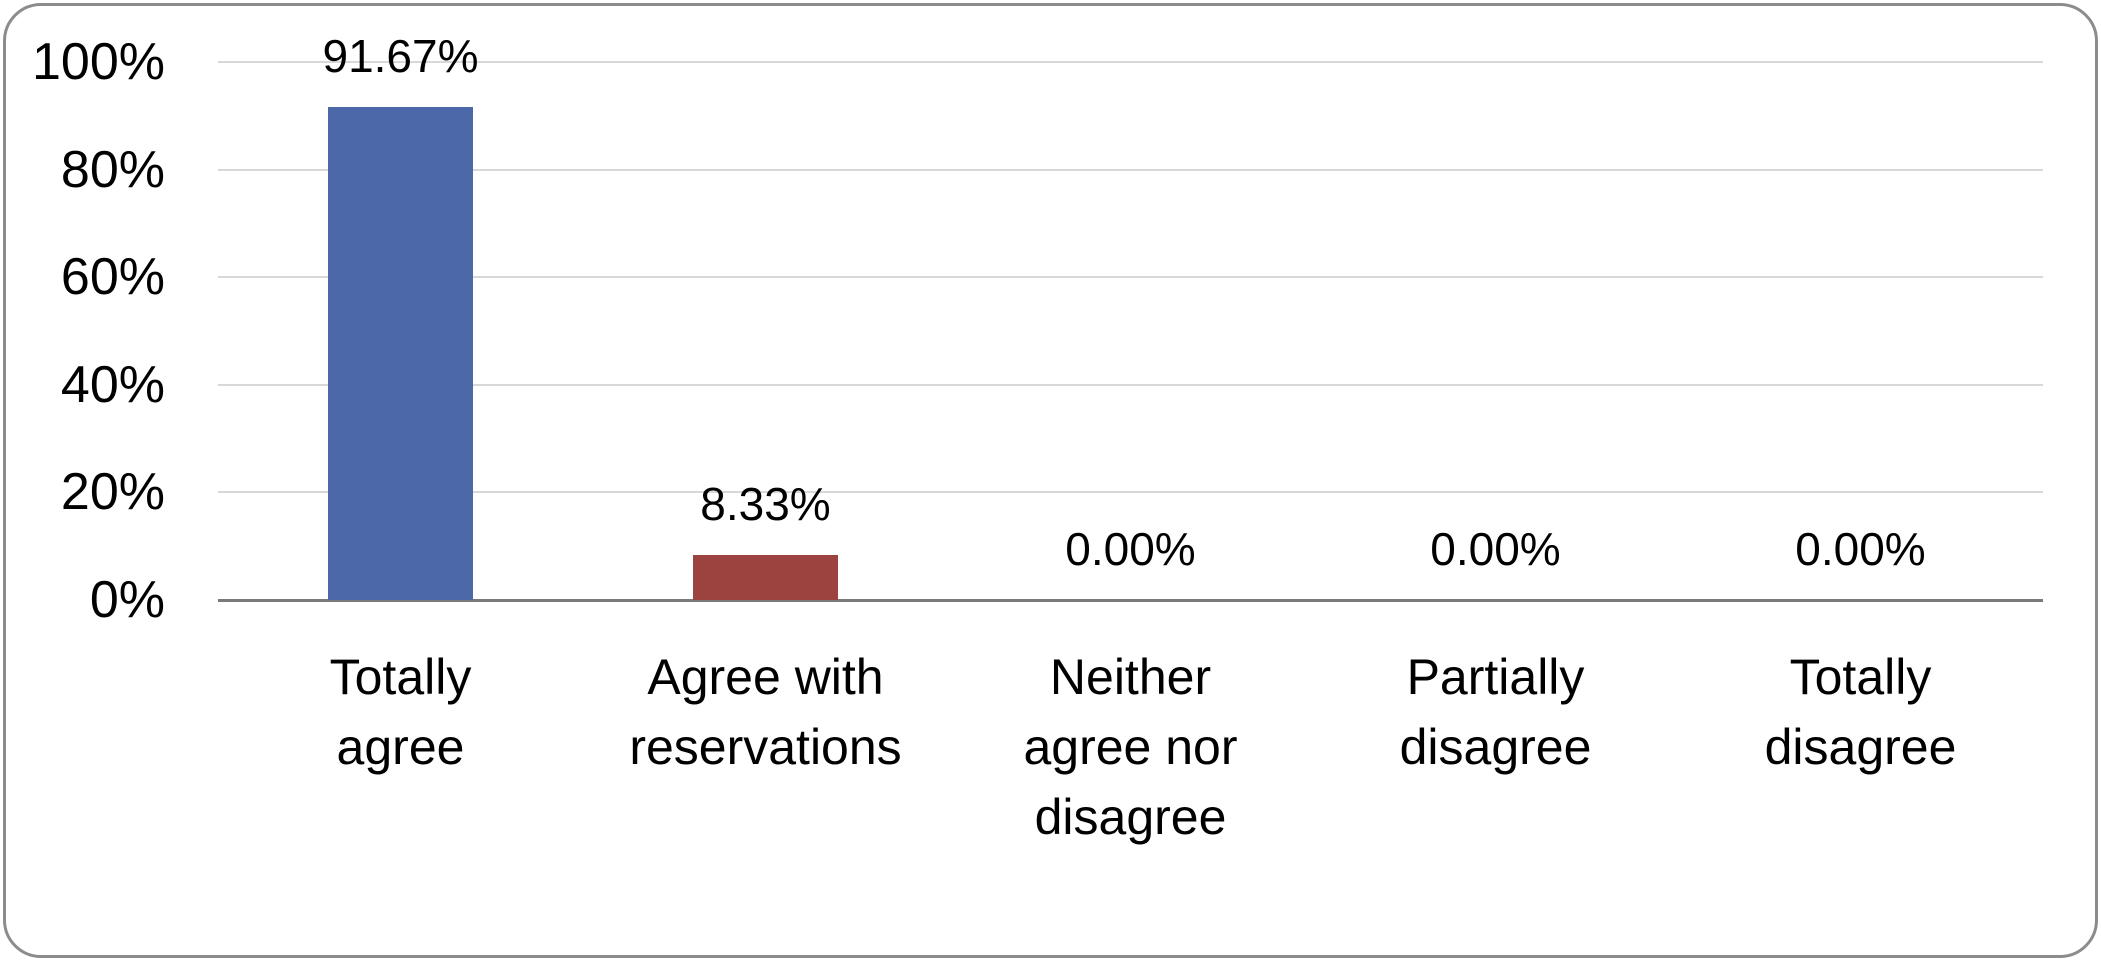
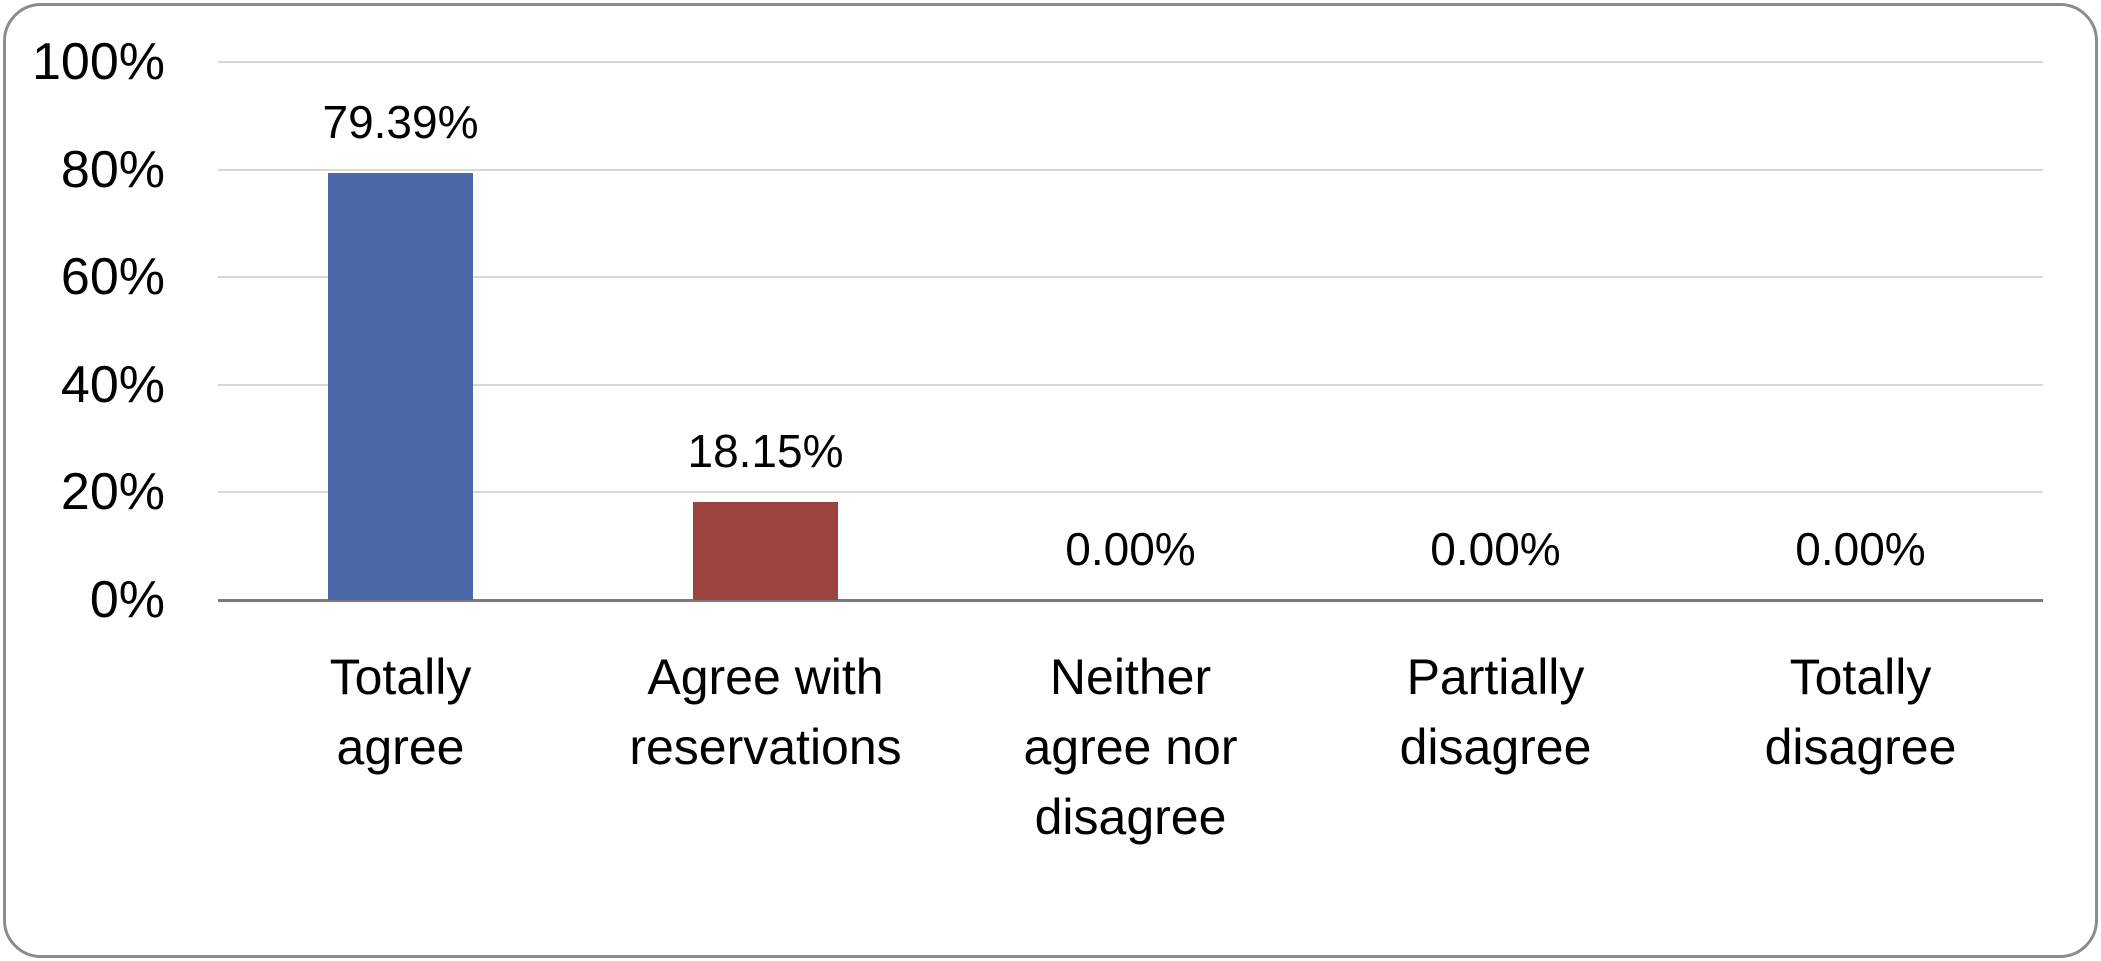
Totally agree: 91.67% -> 79.39%
Agree with reservations: 8.33% -> 18.15%
